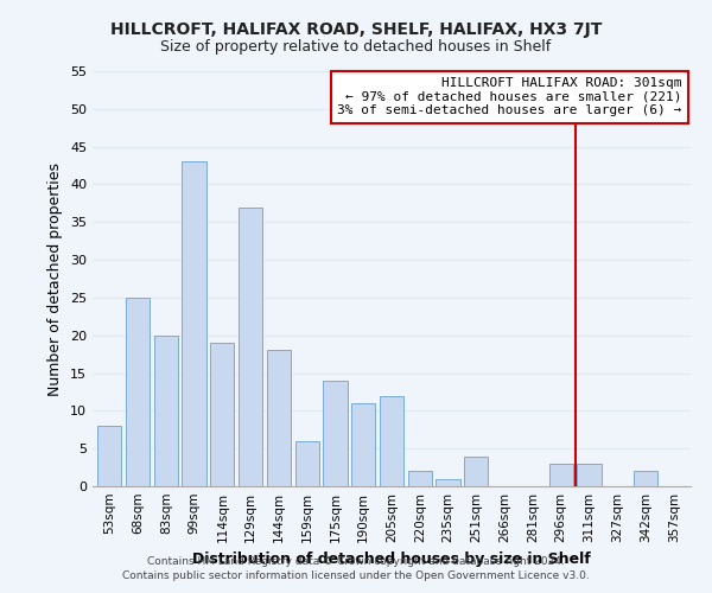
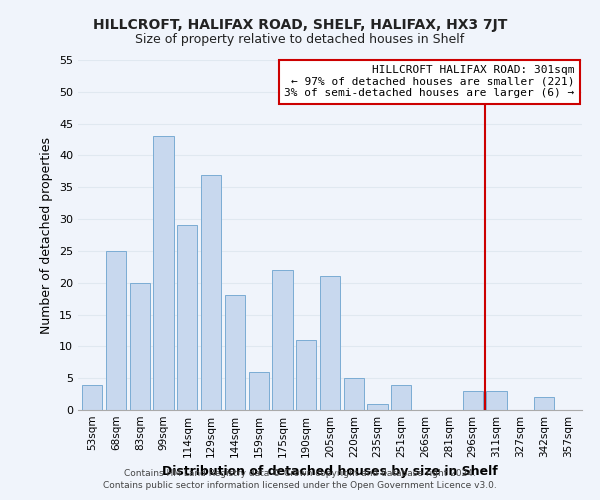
53sqm: 8 -> 4
114sqm: 19 -> 29
175sqm: 14 -> 22
205sqm: 12 -> 21
220sqm: 2 -> 5
